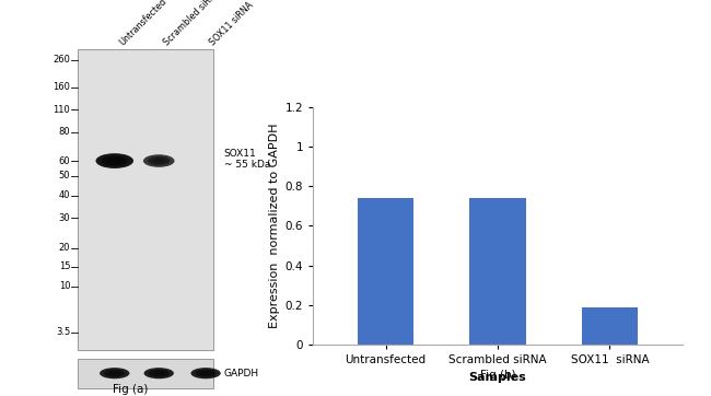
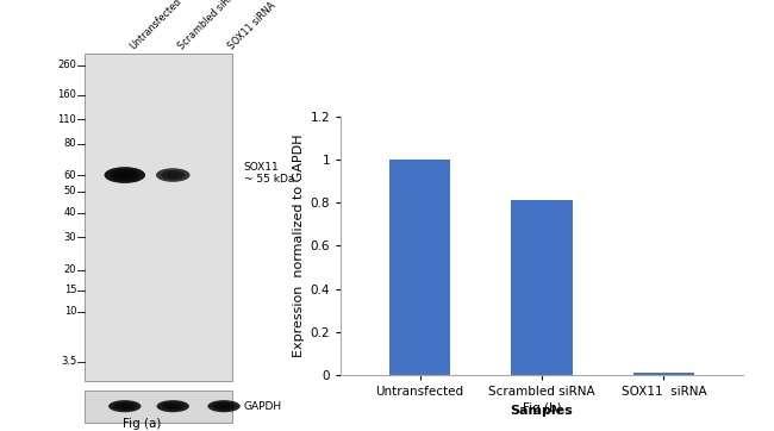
Untransfected: 0.74 -> 1.00
Scrambled siRNA: 0.74 -> 0.81
SOX11 siRNA: 0.19 -> 0.01
